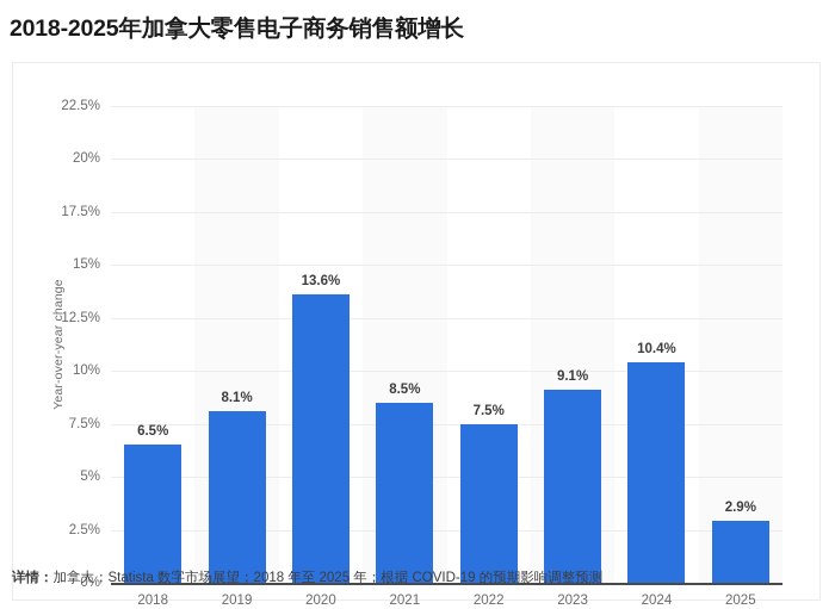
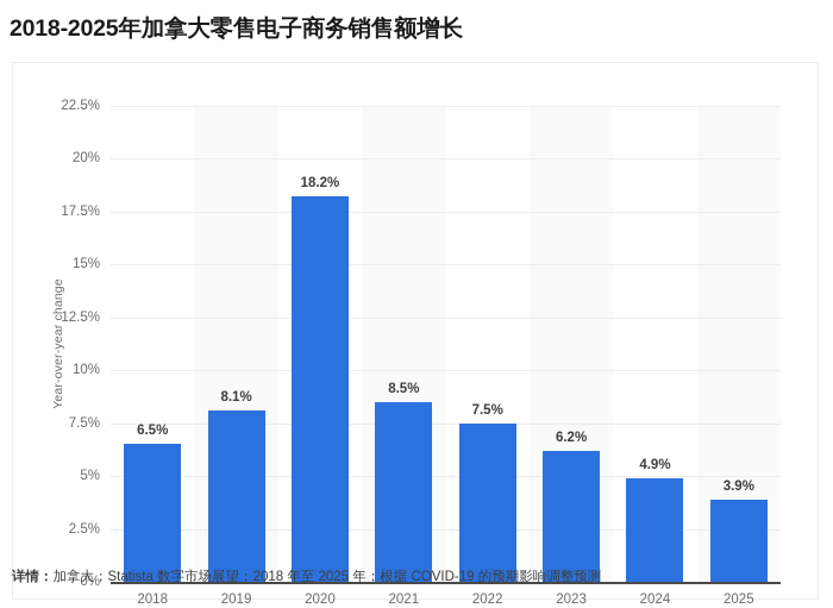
2020: 13.6% -> 18.2%
2023: 9.1% -> 6.2%
2024: 10.4% -> 4.9%
2025: 2.9% -> 3.9%
